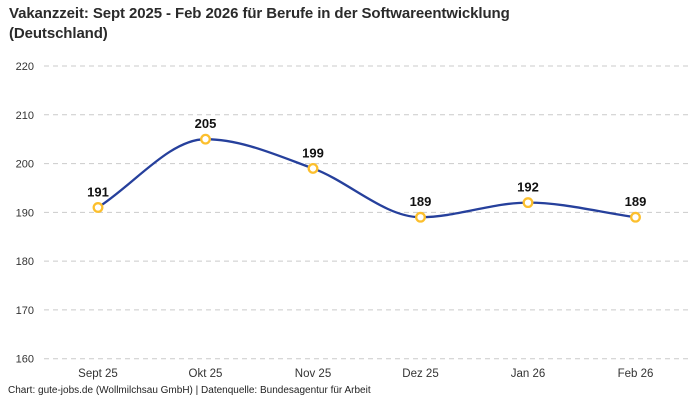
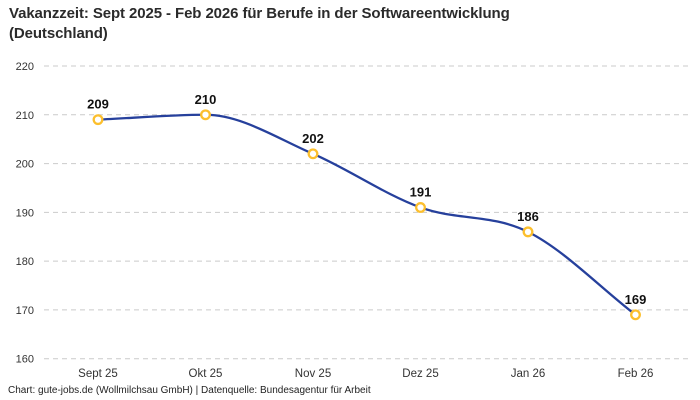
Sept 25: 191 -> 209
Okt 25: 205 -> 210
Nov 25: 199 -> 202
Dez 25: 189 -> 191
Jan 26: 192 -> 186
Feb 26: 189 -> 169
